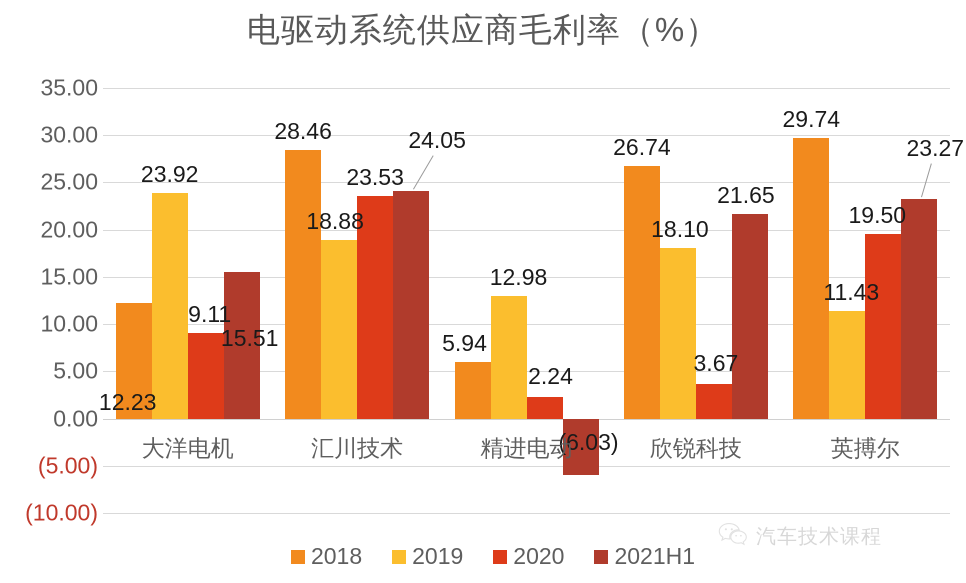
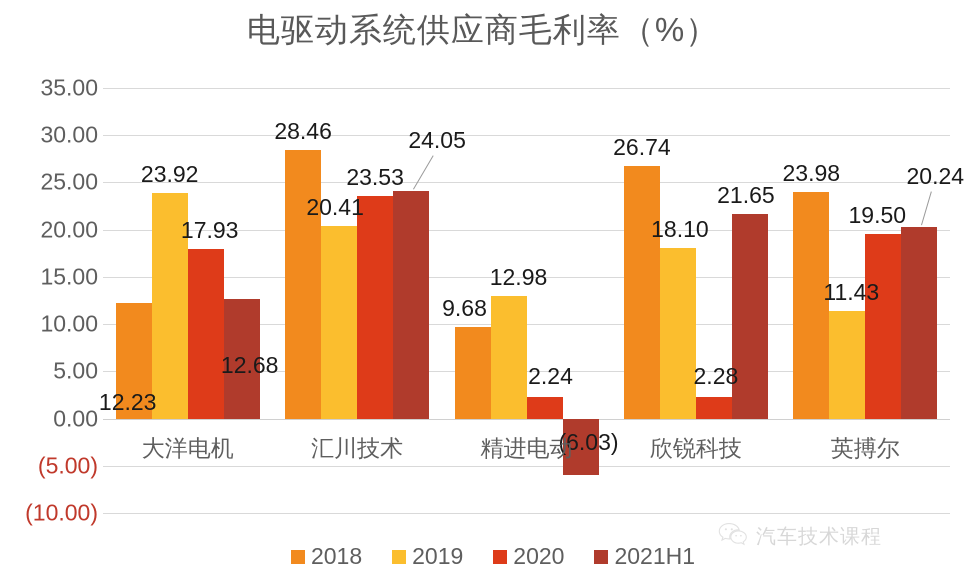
2020/大洋电机: 9.11 -> 17.93
2021H1/大洋电机: 15.51 -> 12.68
2019/汇川技术: 18.88 -> 20.41
2018/精进电动: 5.94 -> 9.68
2020/欣锐科技: 3.67 -> 2.28
2018/英搏尔: 29.74 -> 23.98
2021H1/英搏尔: 23.27 -> 20.24
